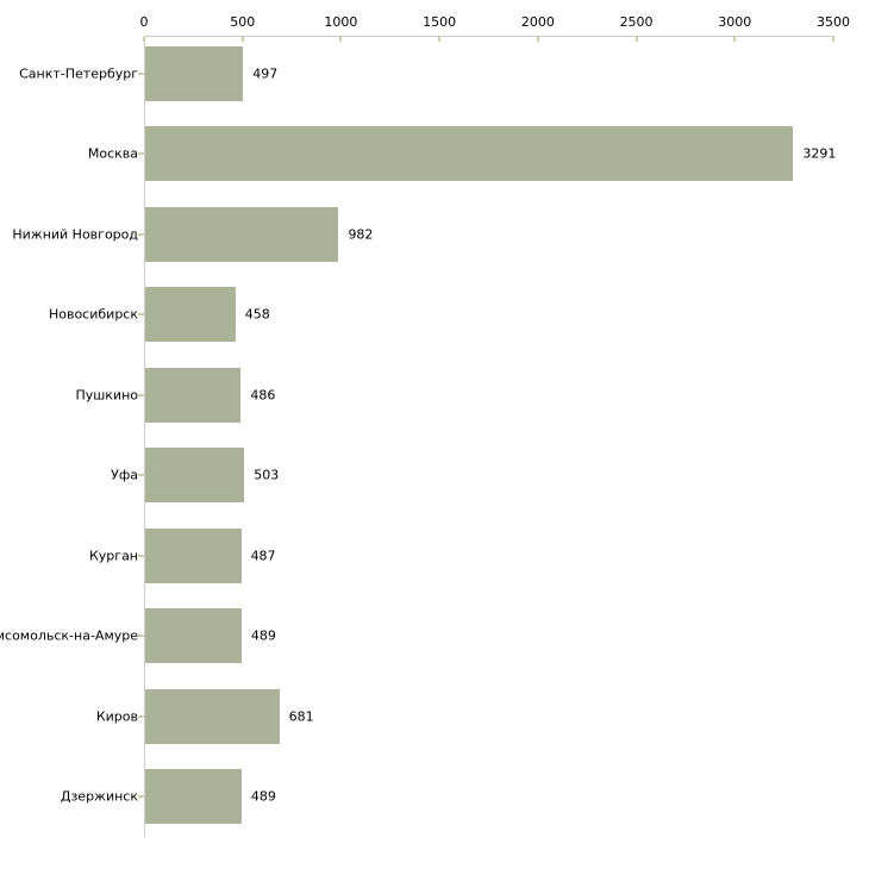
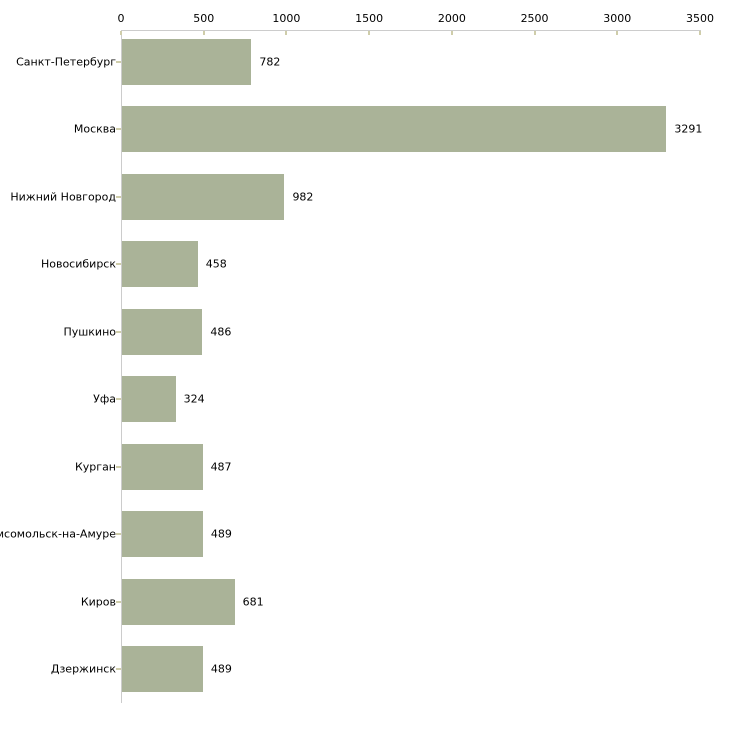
Санкт-Петербург: 497 -> 782
Уфа: 503 -> 324
